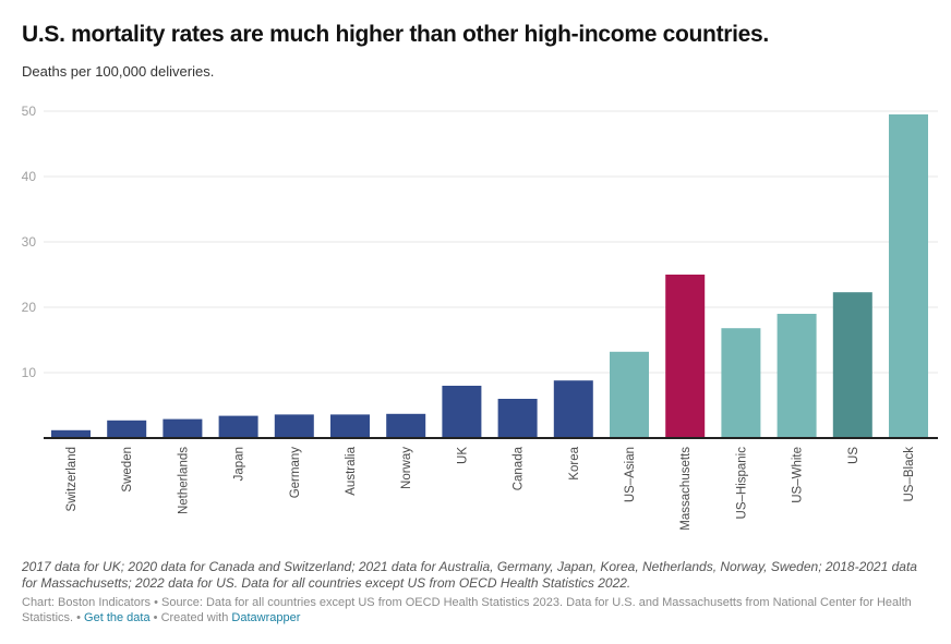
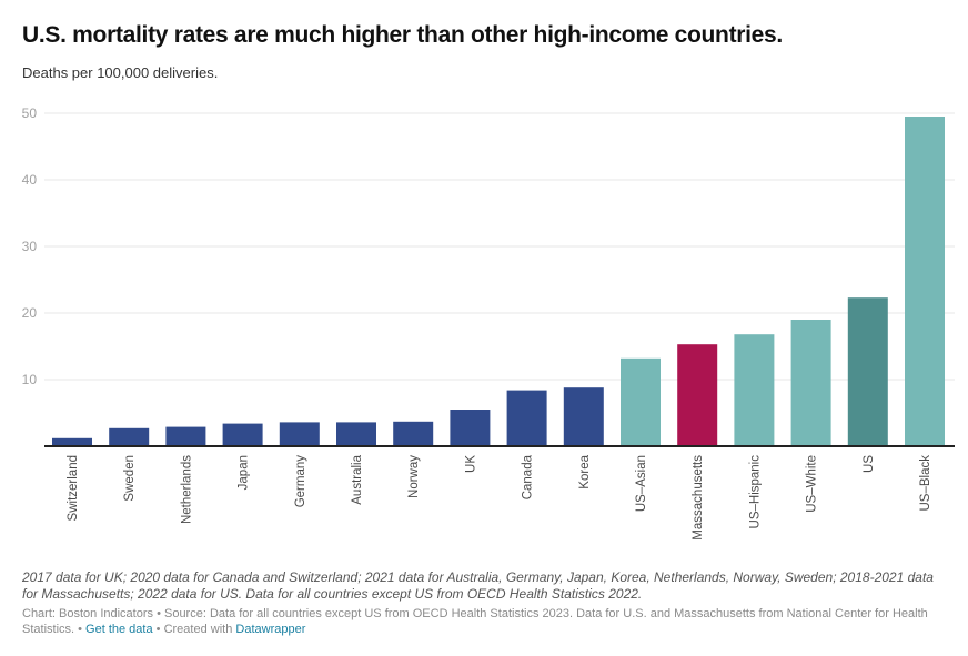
UK: 8 -> 6
Canada: 6 -> 8
Massachusetts: 25 -> 15
